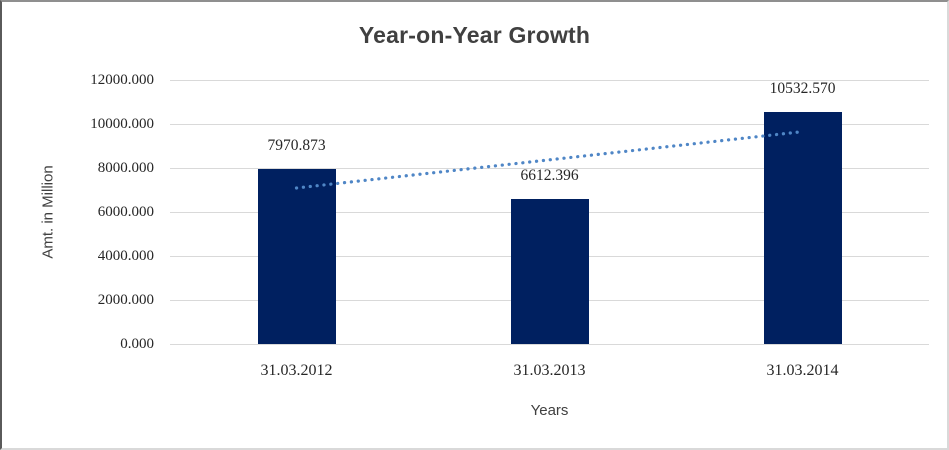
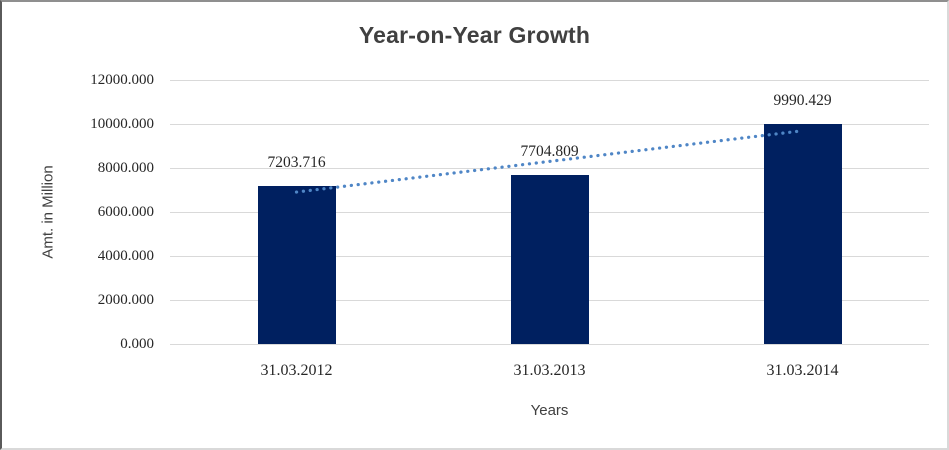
31.03.2012: 7970.873 -> 7203.716
31.03.2013: 6612.396 -> 7704.809
31.03.2014: 10532.570 -> 9990.429
